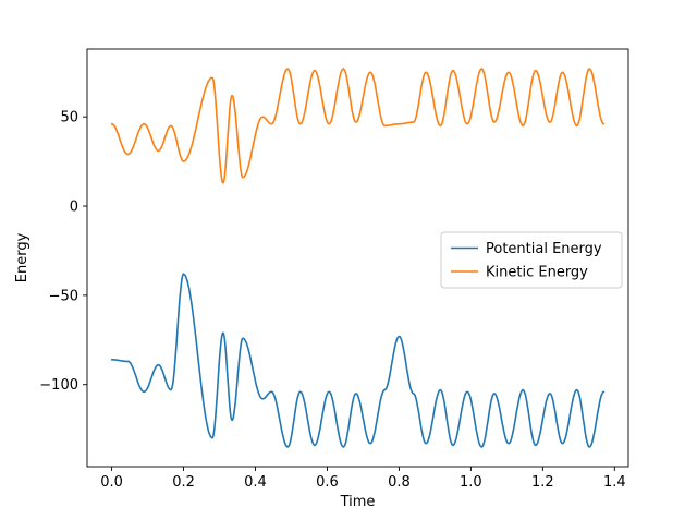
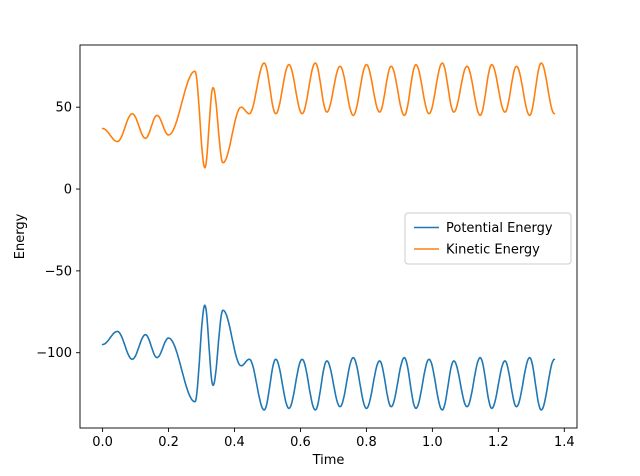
Potential Energy/0.0: -86 -> -95
Kinetic Energy/0.0: 46 -> 37
Potential Energy/0.2: -38 -> -91
Kinetic Energy/0.2: 25 -> 33
Potential Energy/0.8: -73 -> -134
Kinetic Energy/0.8: 46 -> 76
